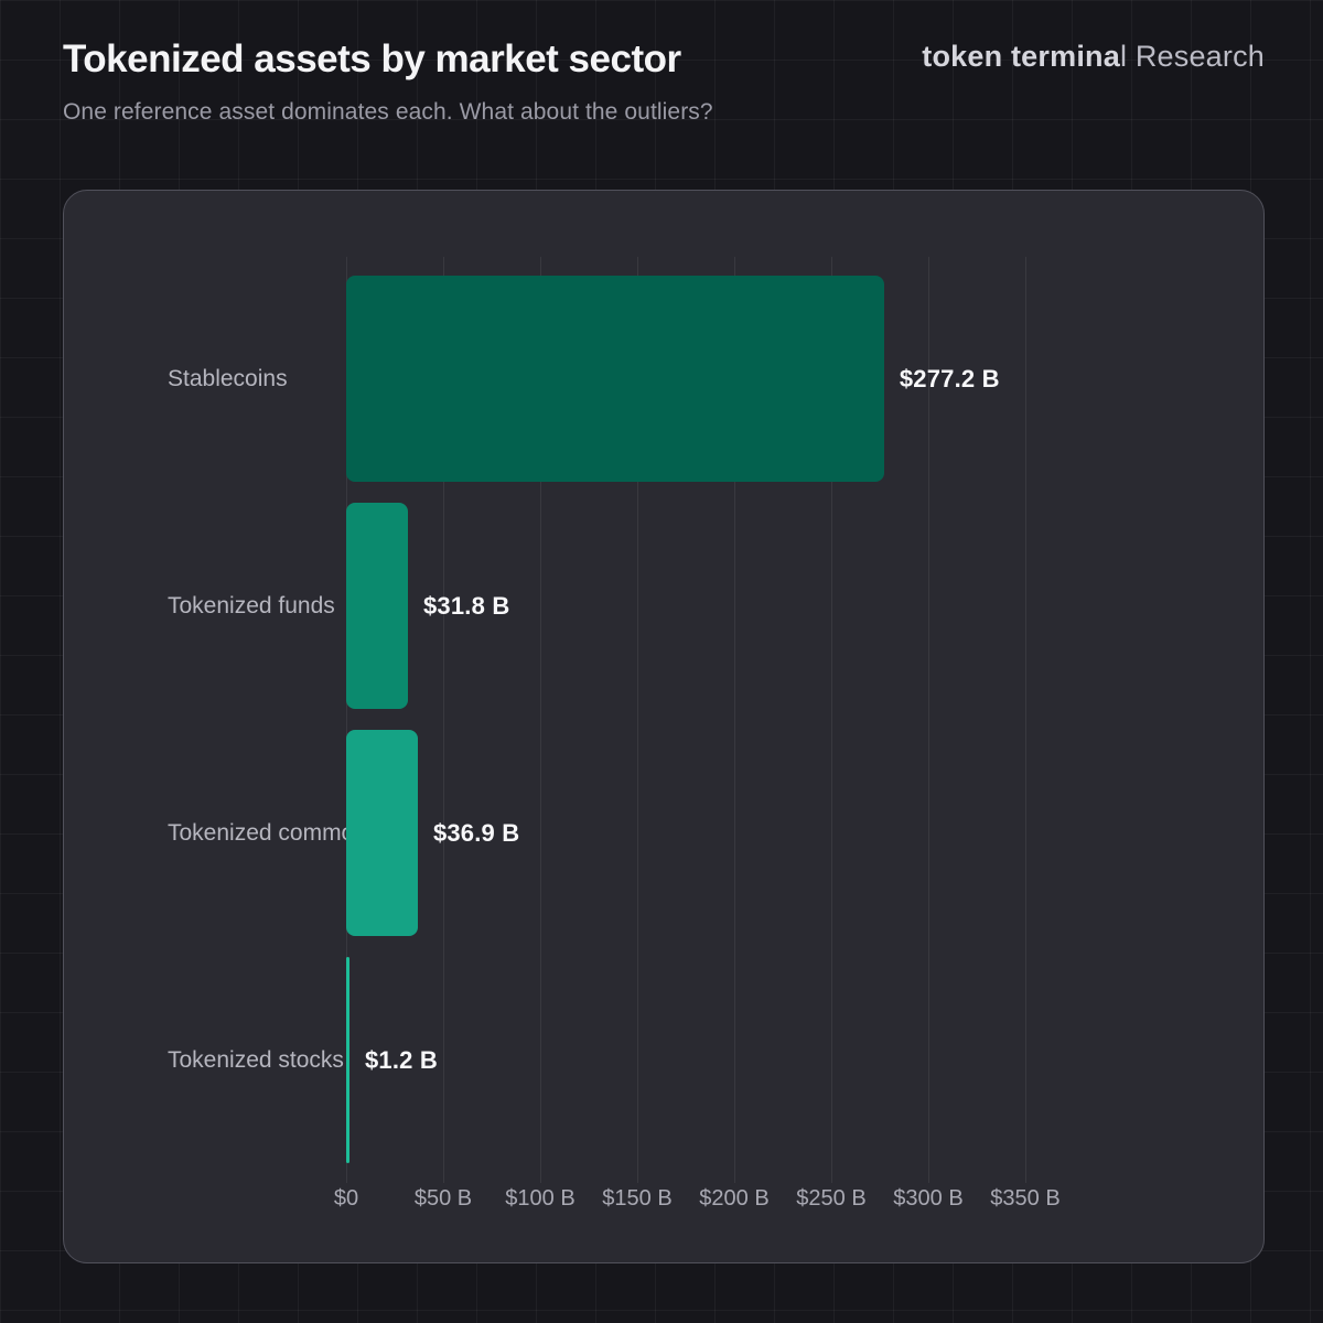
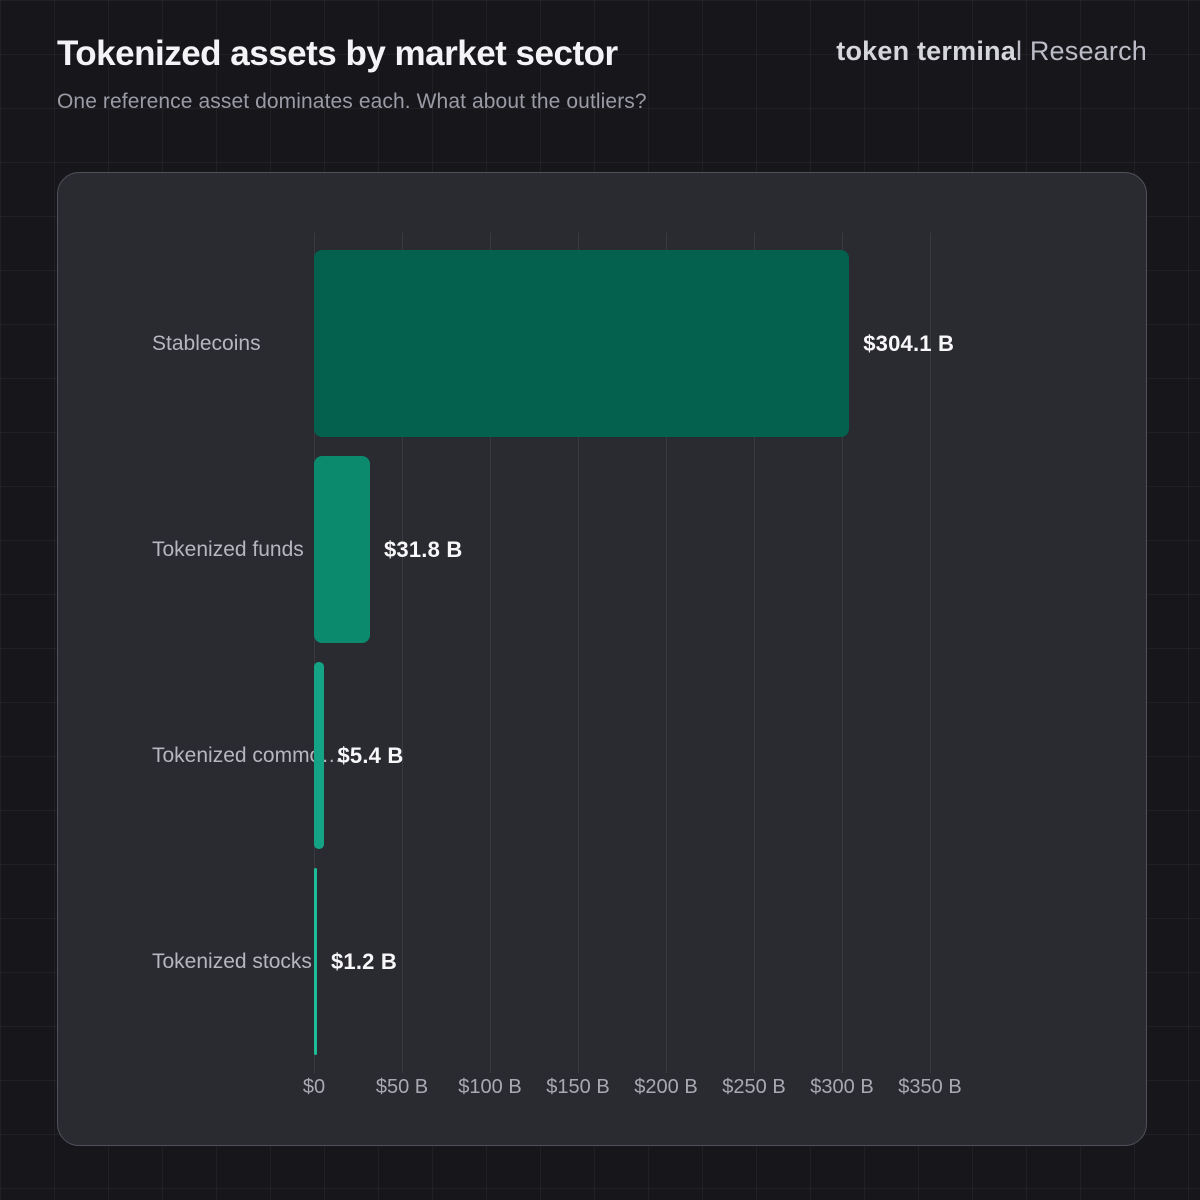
Stablecoins: $277.2 -> $304.1
Tokenized commo…: $36.9 -> $5.4
